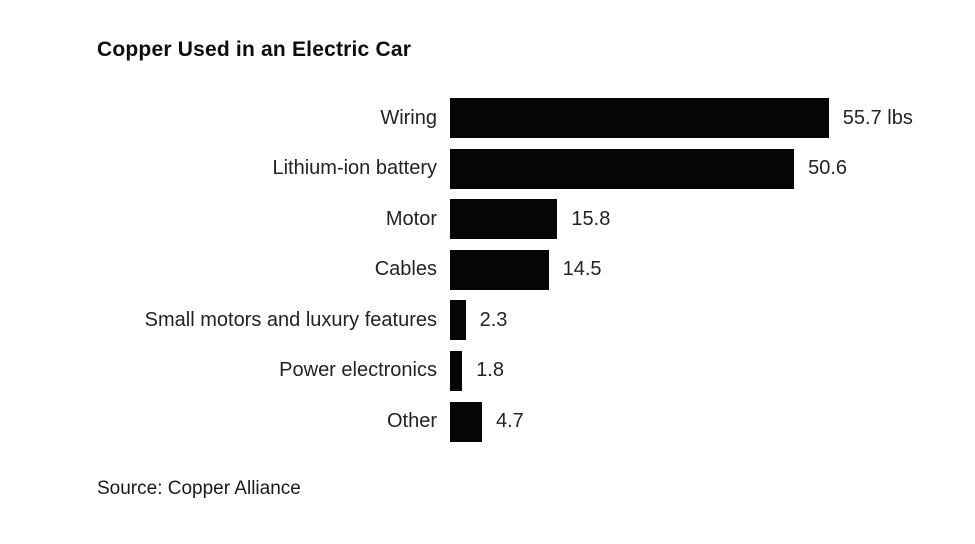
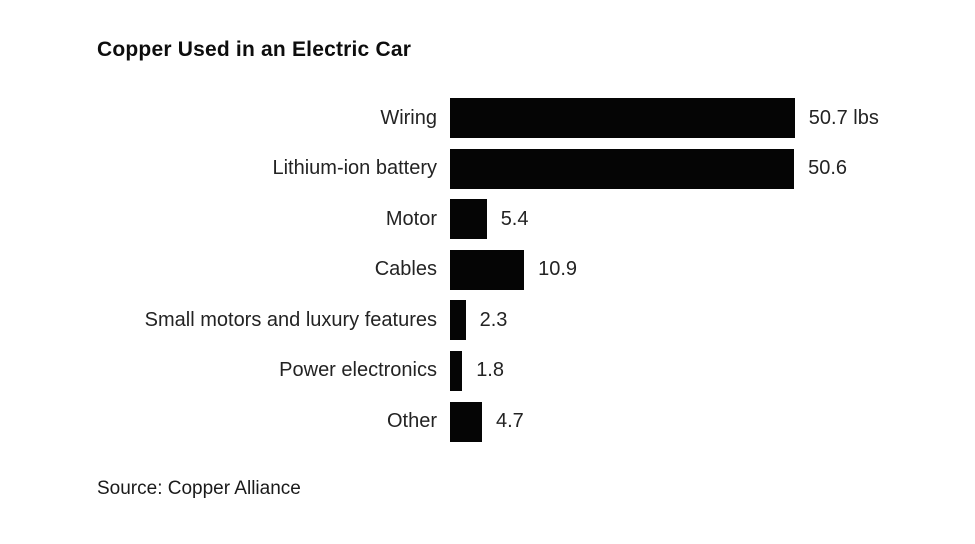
Wiring: 55.7 -> 50.7
Motor: 15.8 -> 5.4
Cables: 14.5 -> 10.9
